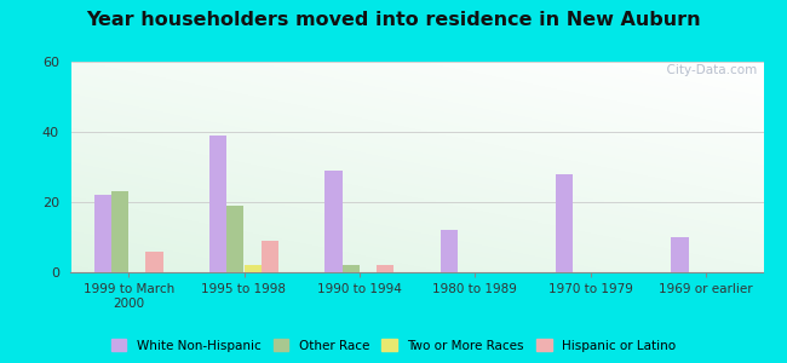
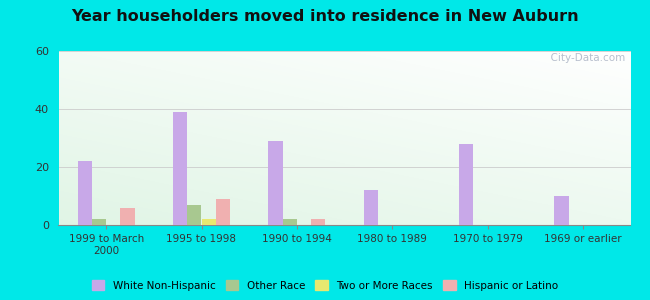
Other Race/1999 to March 2000: 23 -> 2
Other Race/1995 to 1998: 19 -> 7
